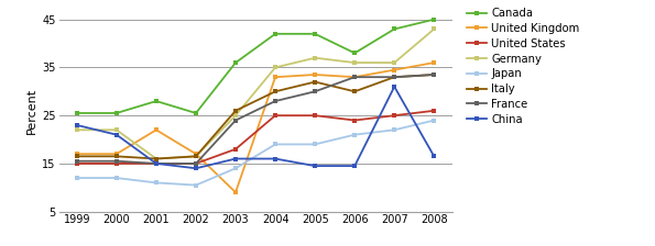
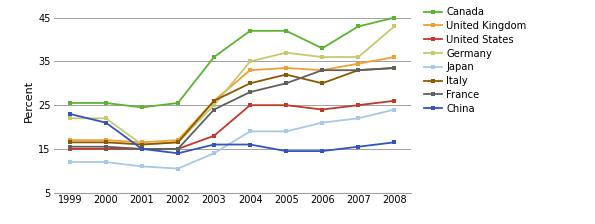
Canada/2001: 28.0 -> 24.5
United Kingdom/2001: 22.0 -> 16.5
United Kingdom/2003: 9.0 -> 26.0
China/2007: 31.0 -> 15.5
